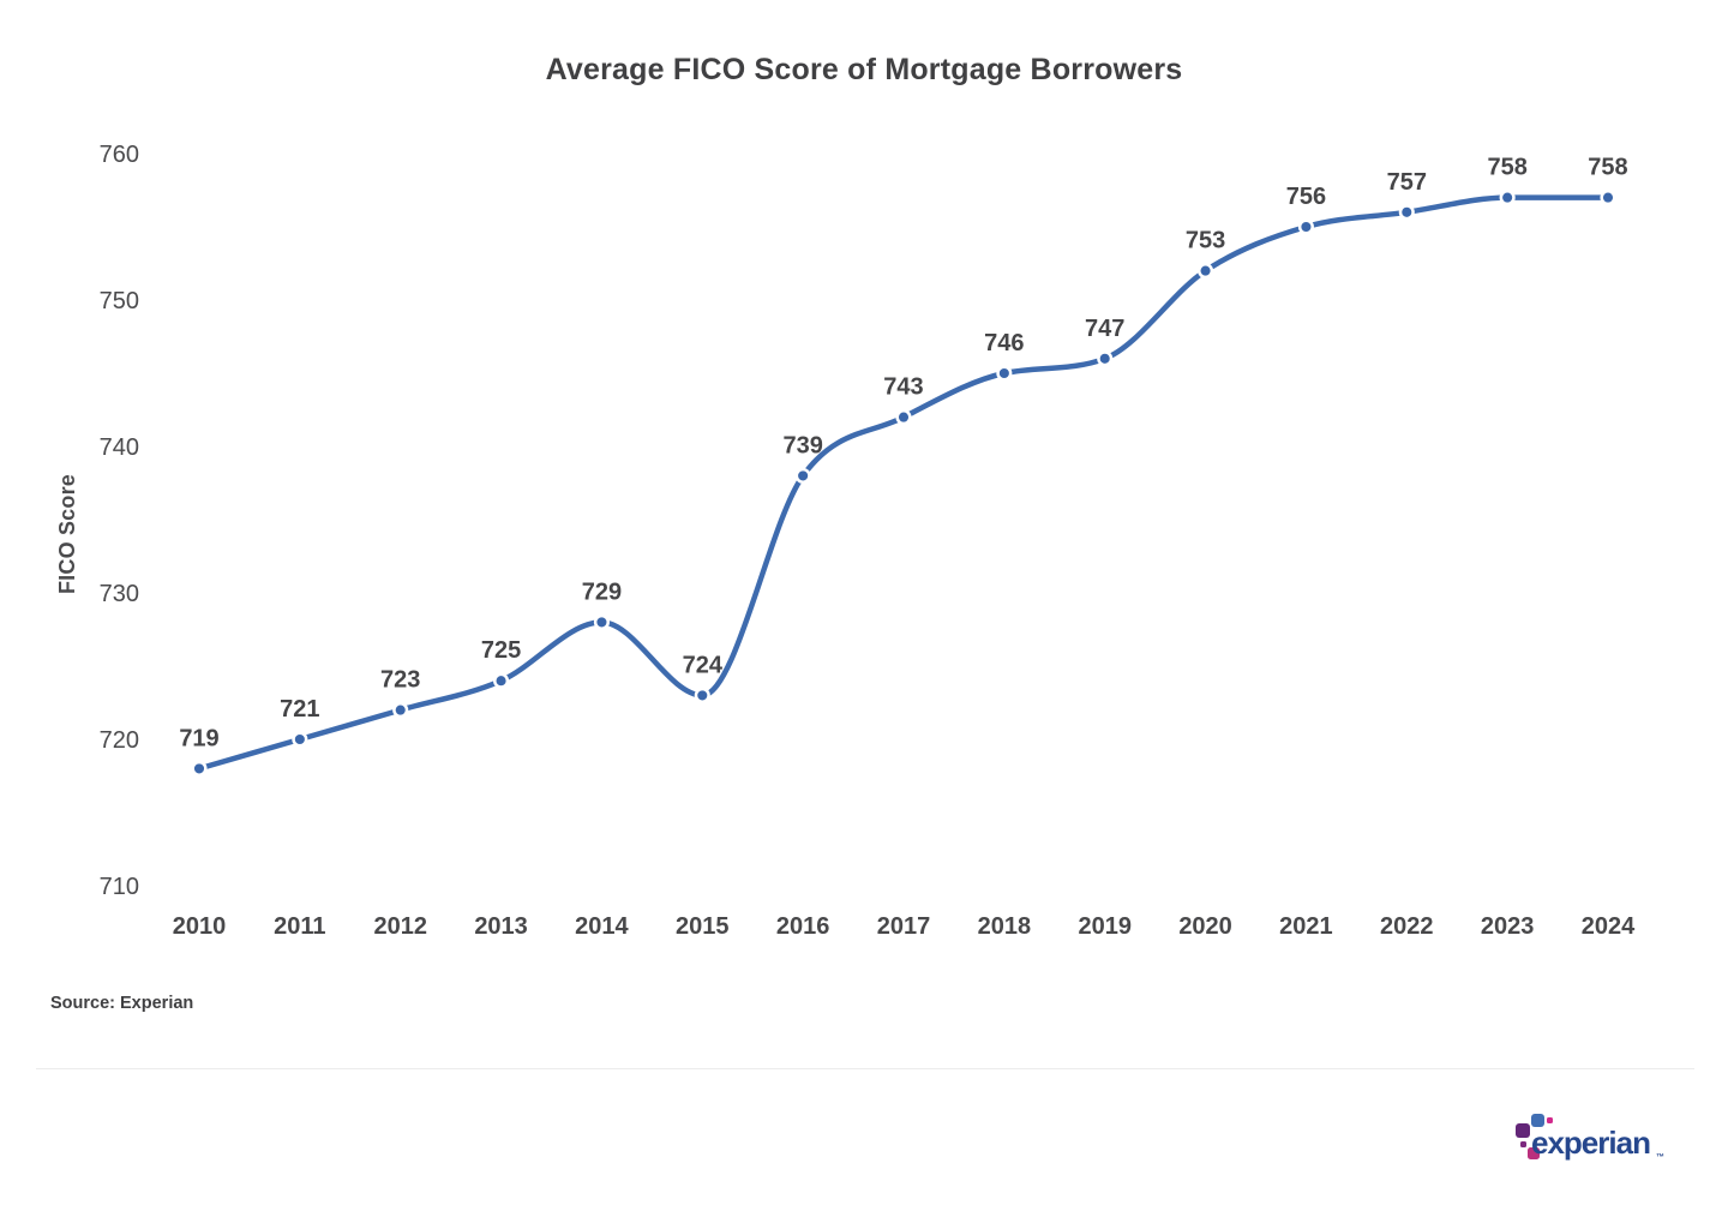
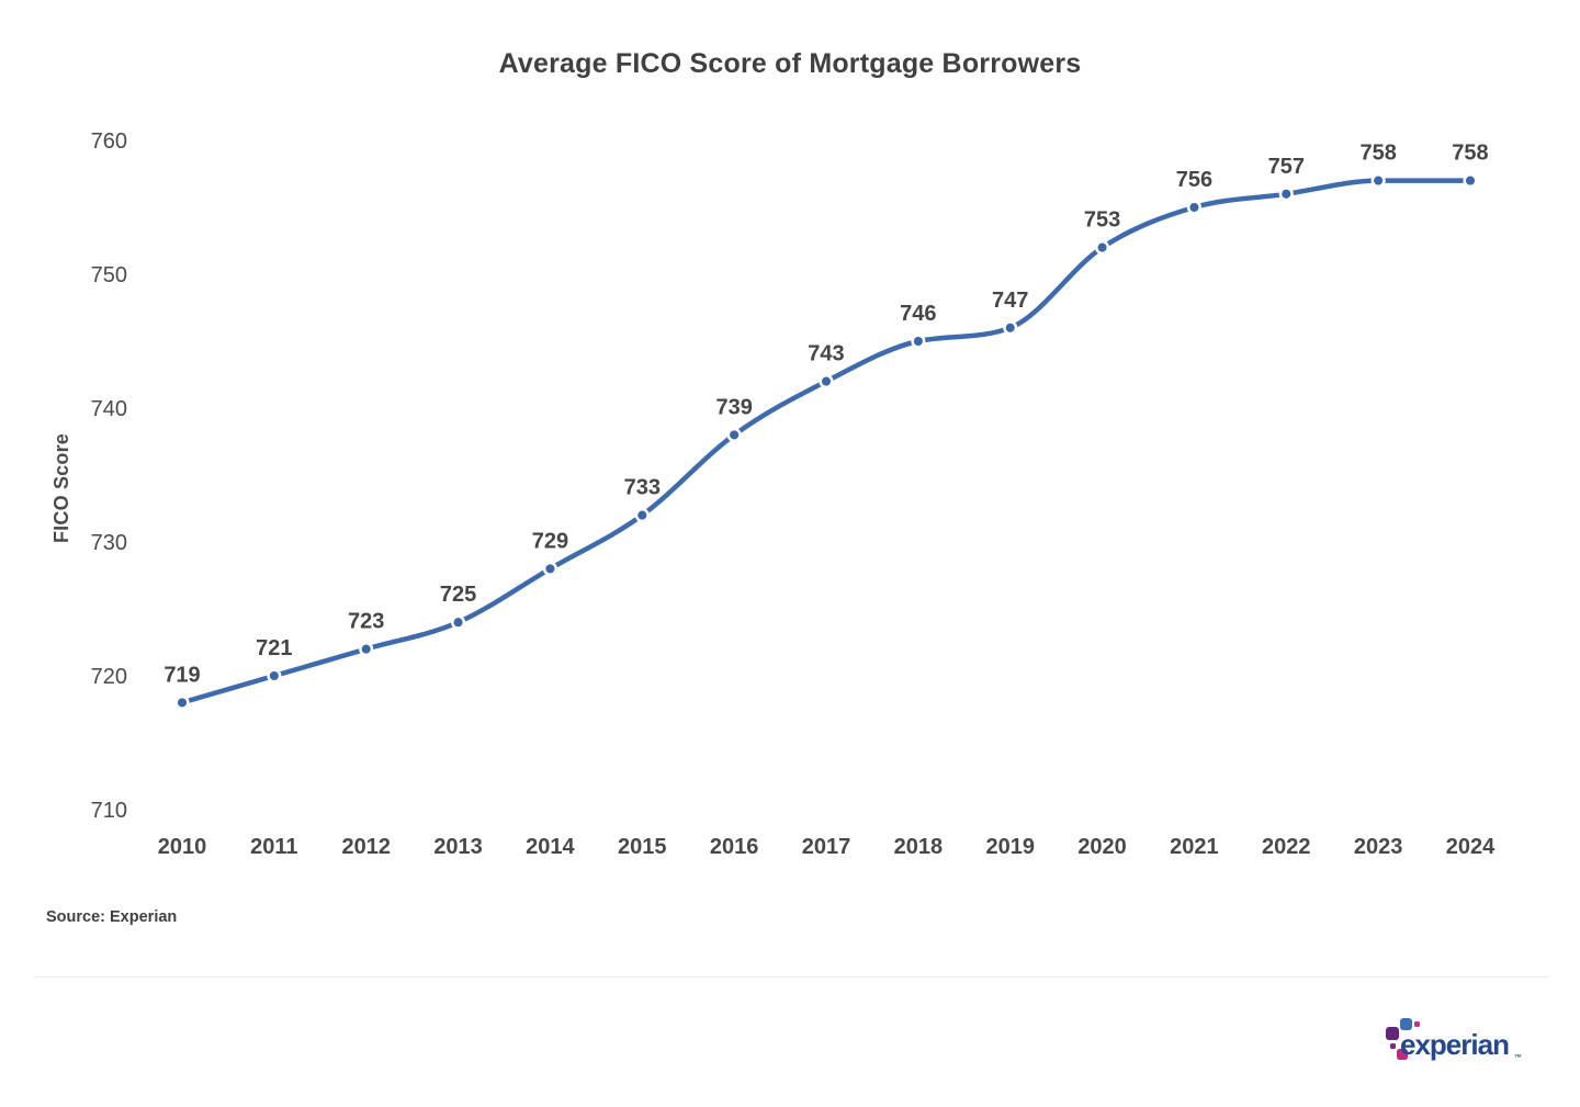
2015: 724 -> 733
